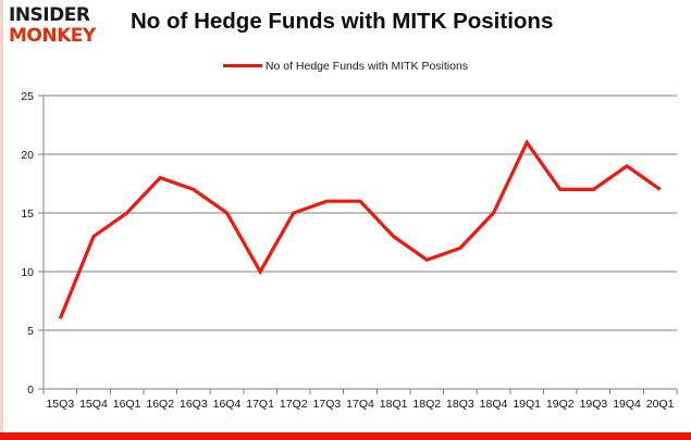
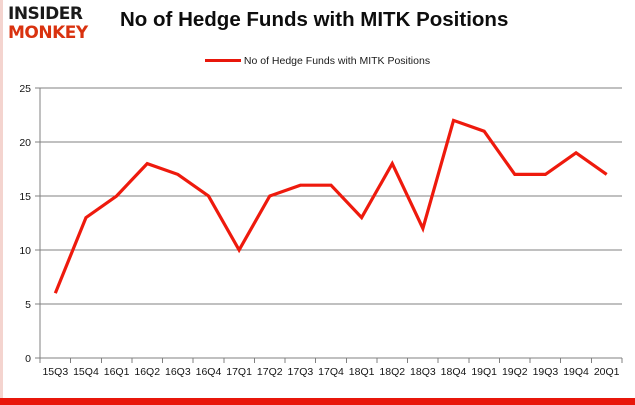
18Q2: 11 -> 18
18Q4: 15 -> 22
